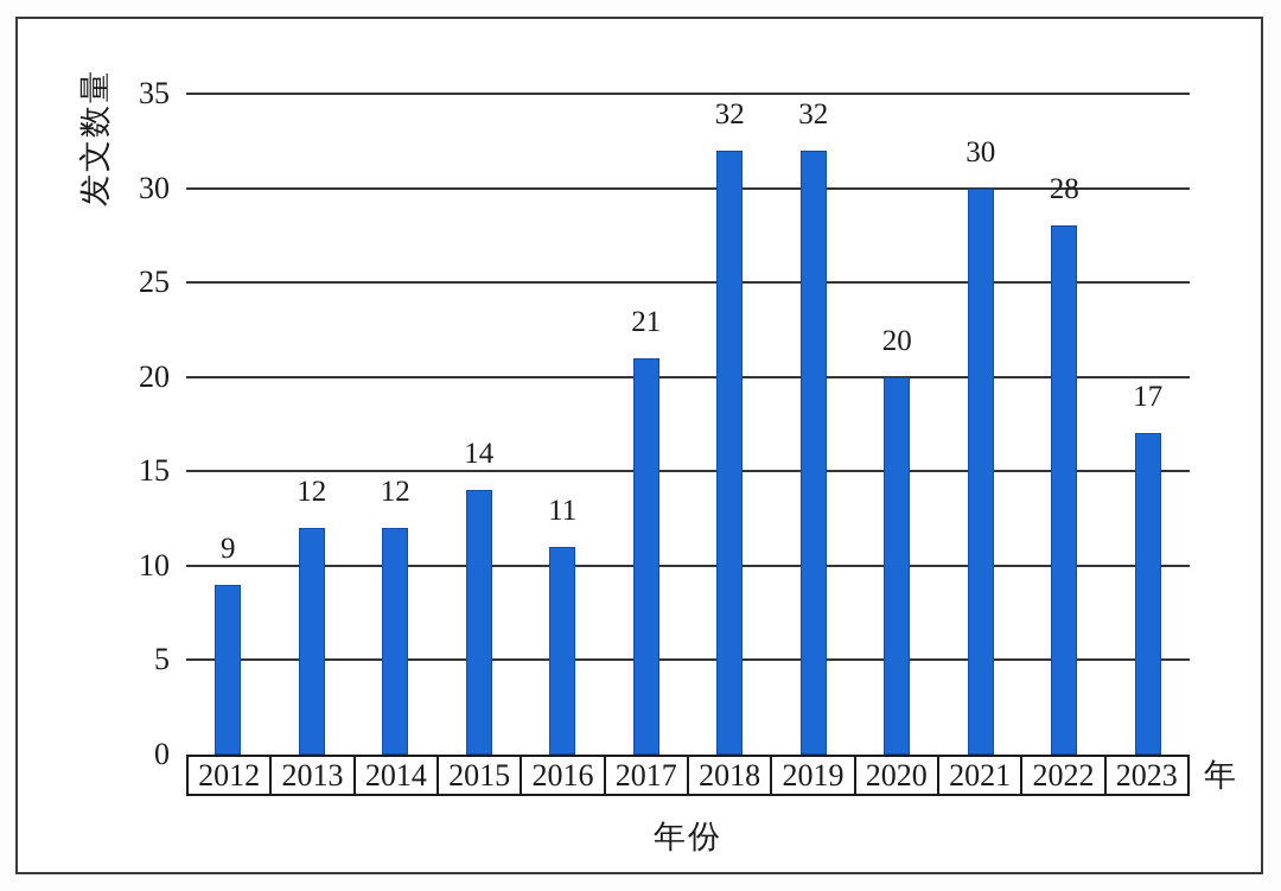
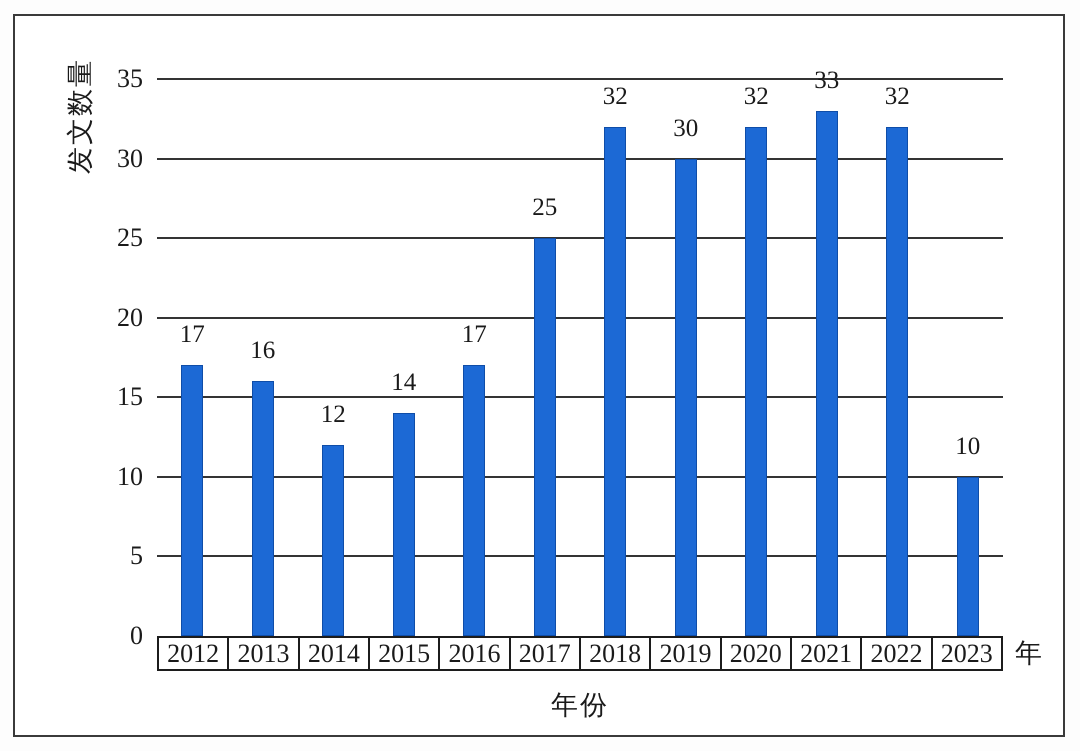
2012: 9 -> 17
2013: 12 -> 16
2016: 11 -> 17
2017: 21 -> 25
2019: 32 -> 30
2020: 20 -> 32
2021: 30 -> 33
2022: 28 -> 32
2023: 17 -> 10
